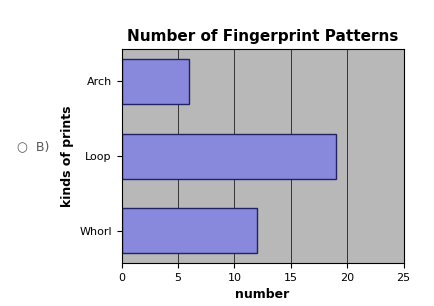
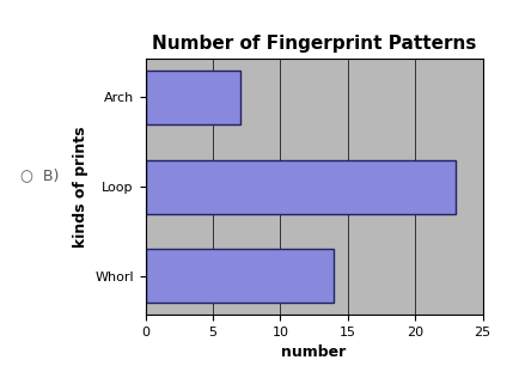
Arch: 6 -> 7
Loop: 19 -> 23
Whorl: 12 -> 14
